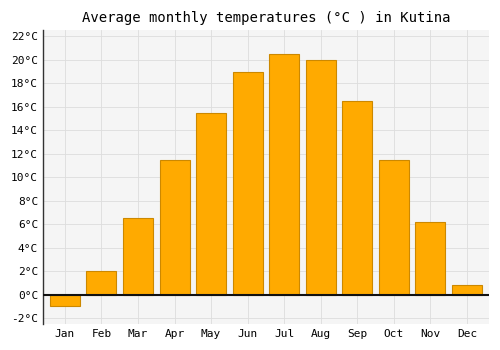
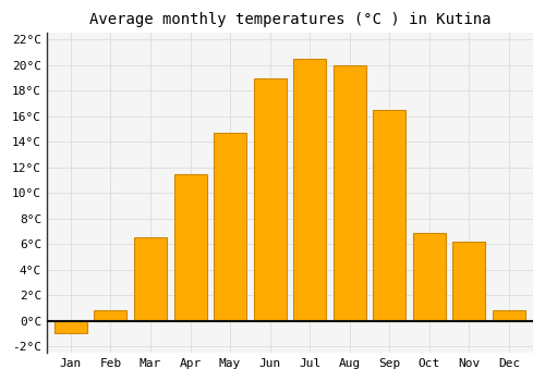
Feb: 2.0°C -> 0.8°C
May: 15.5°C -> 14.7°C
Oct: 11.5°C -> 6.9°C
